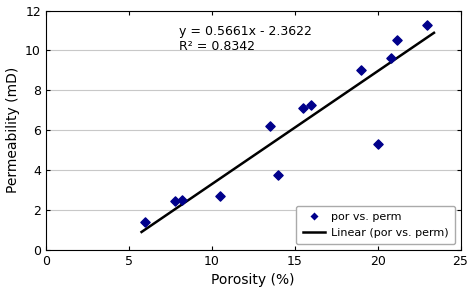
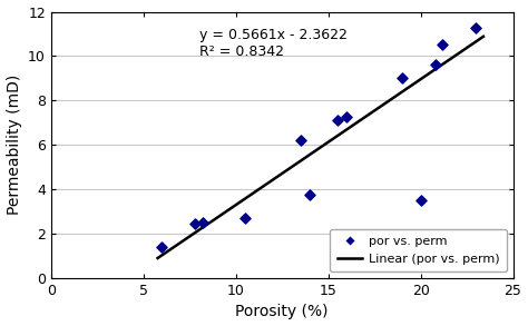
por vs. perm/20: 5.3 -> 3.5
